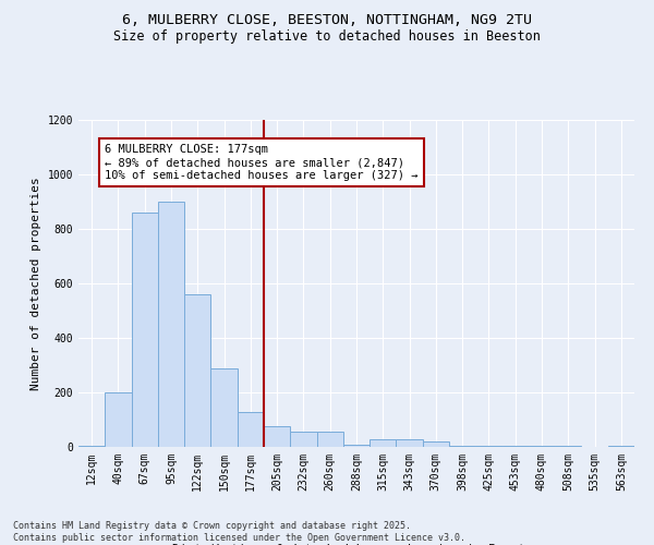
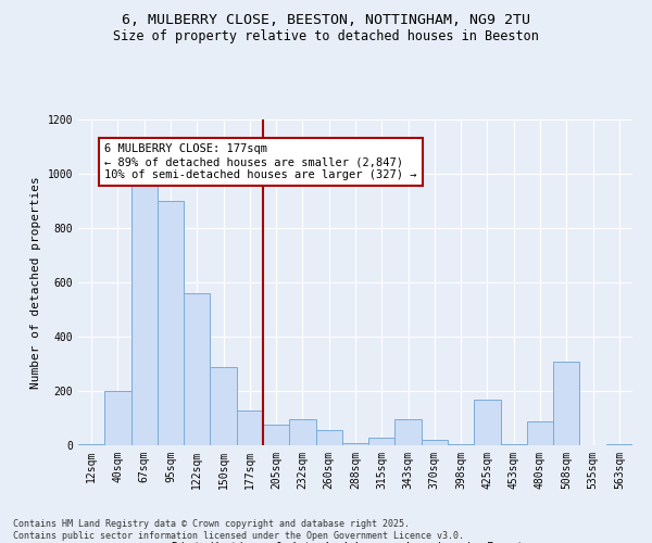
67sqm: 860 -> 960
232sqm: 55 -> 95
343sqm: 28 -> 95
425sqm: 5 -> 170
480sqm: 5 -> 90
508sqm: 5 -> 310
